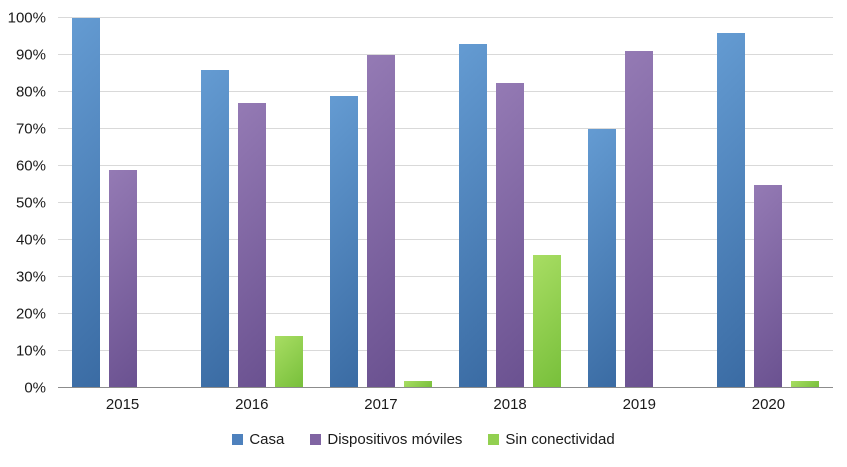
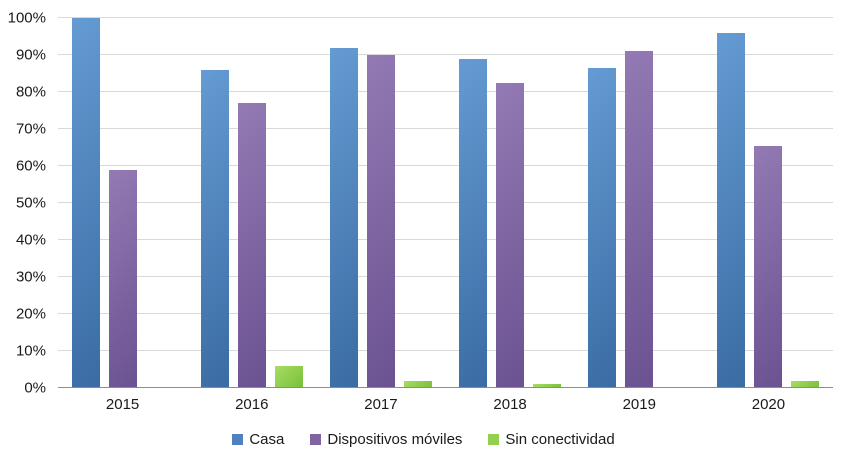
Sin conectividad/2016: 14% -> 6%
Casa/2017: 79% -> 92%
Casa/2018: 93% -> 89%
Sin conectividad/2018: 36% -> 1%
Casa/2019: 70% -> 86%
Dispositivos móviles/2020: 55% -> 66%
